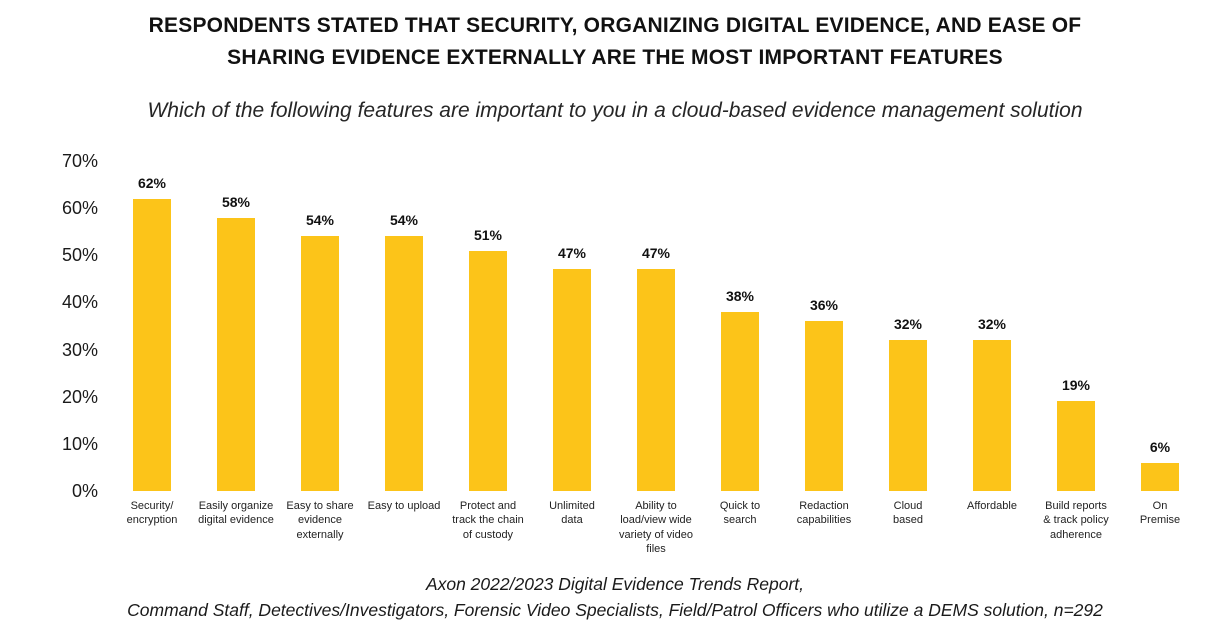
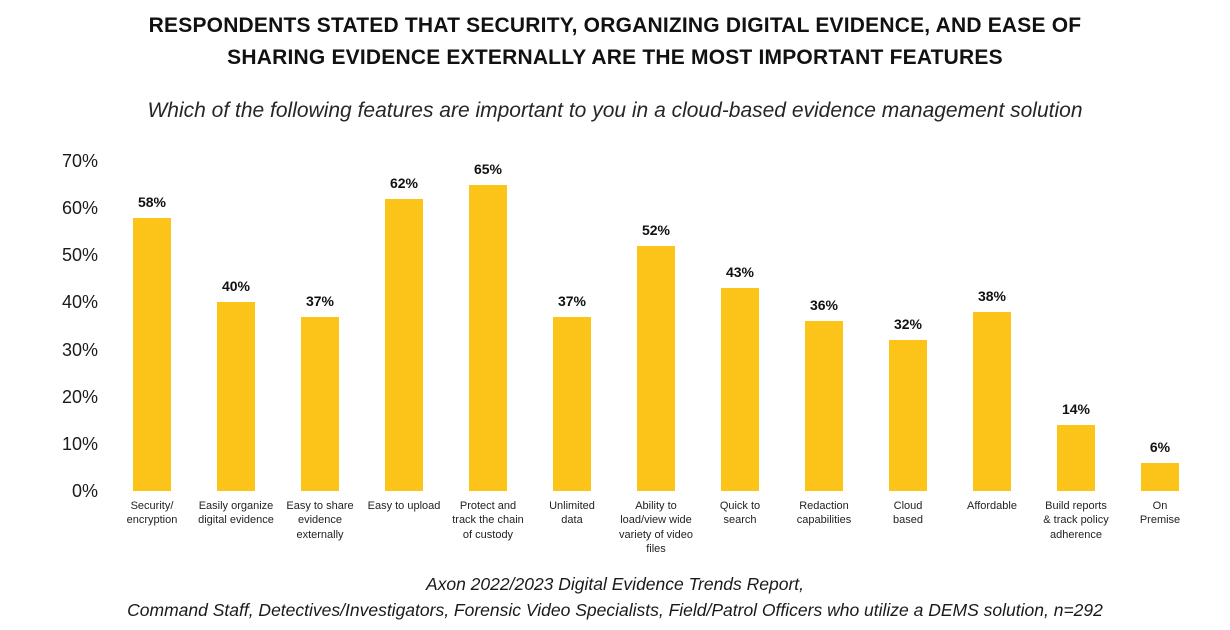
Security/ encryption: 62% -> 58%
Easily organize digital evidence: 58% -> 40%
Easy to share evidence externally: 54% -> 37%
Easy to upload: 54% -> 62%
Protect and track the chain of custody: 51% -> 65%
Unlimited data: 47% -> 37%
Ability to load/view wide variety of video files: 47% -> 52%
Quick to search: 38% -> 43%
Affordable: 32% -> 38%
Build reports & track policy adherence: 19% -> 14%
